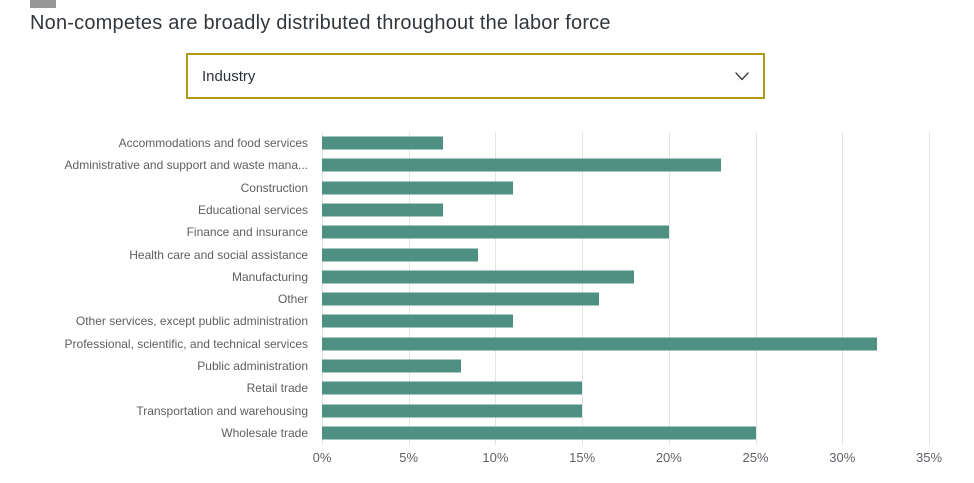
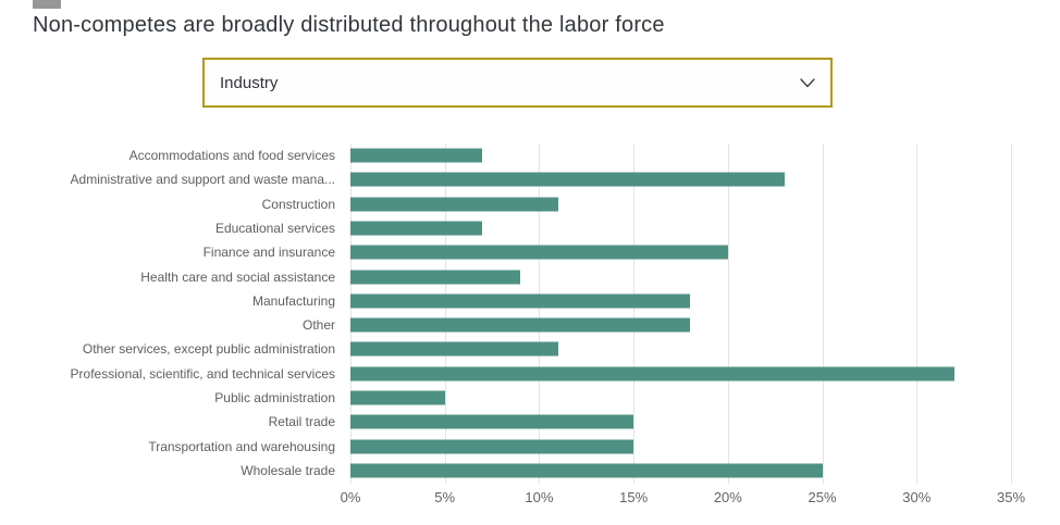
Other: 16% -> 18%
Public administration: 8% -> 5%
